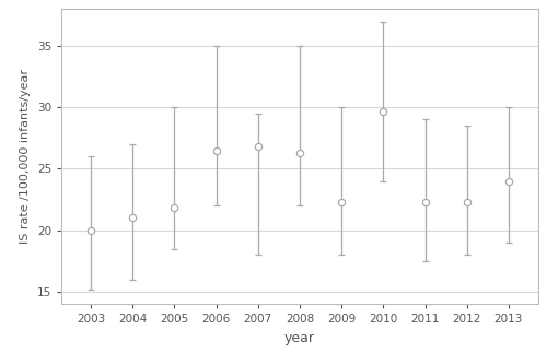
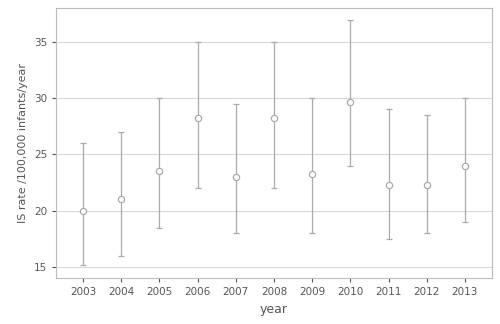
2005: 21.8 -> 23.5
2006: 26.5 -> 28.2
2007: 26.8 -> 23.0
2008: 26.3 -> 28.2
2009: 22.3 -> 23.3
